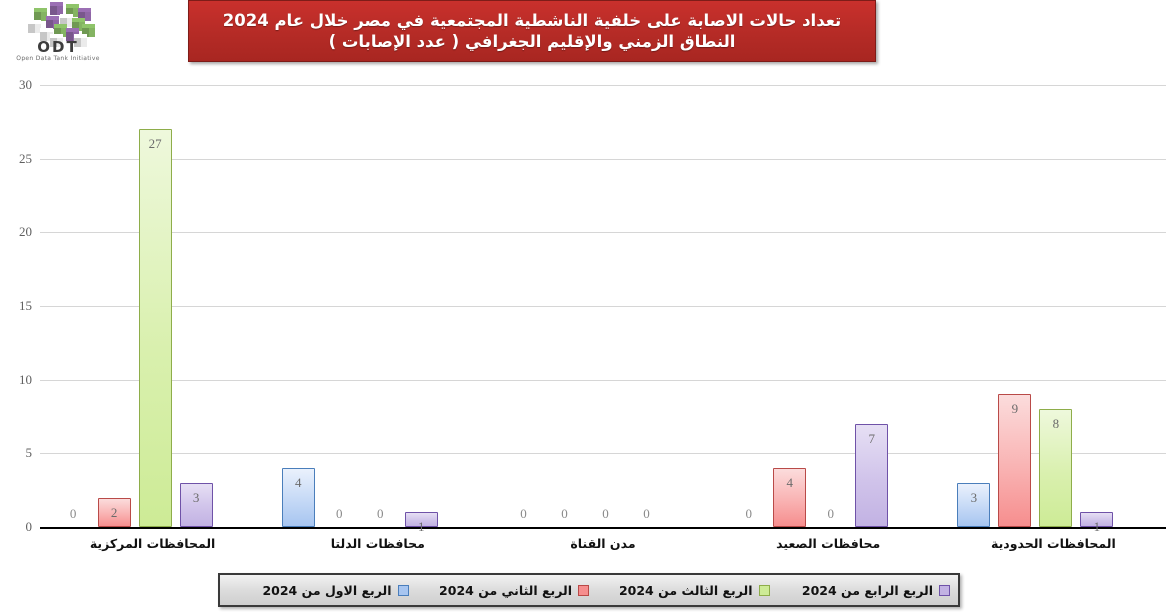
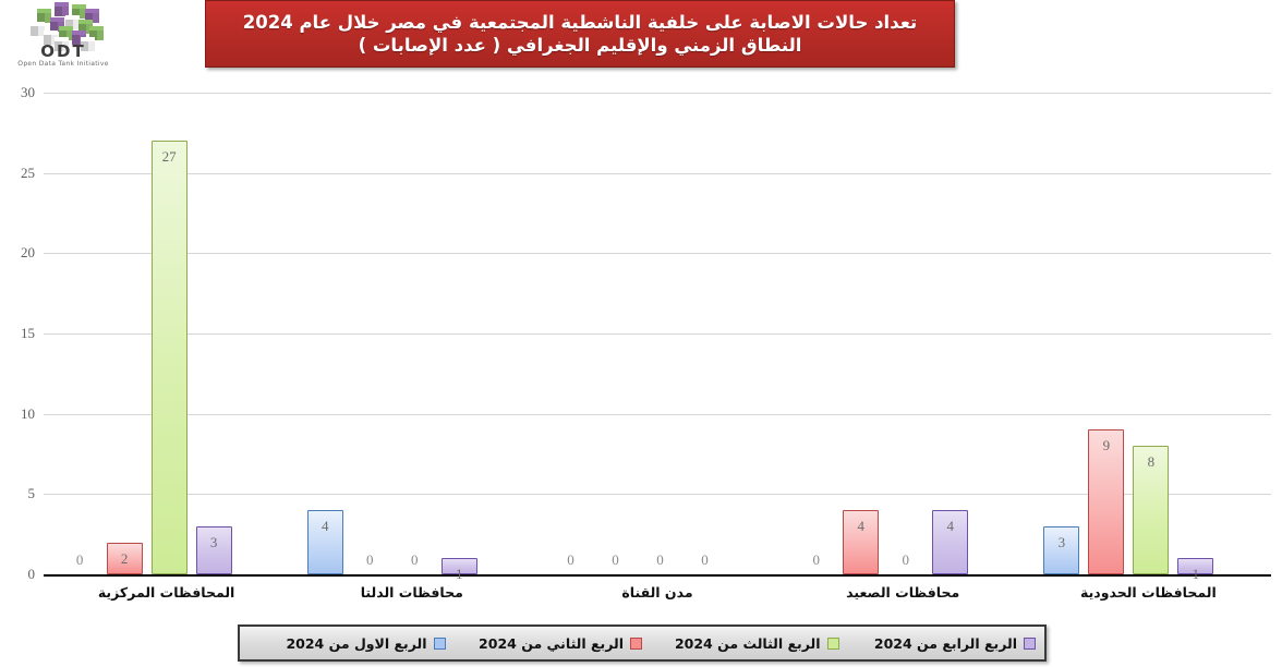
الربع الرابع من 2024/محافظات الصعيد: 7 -> 4
